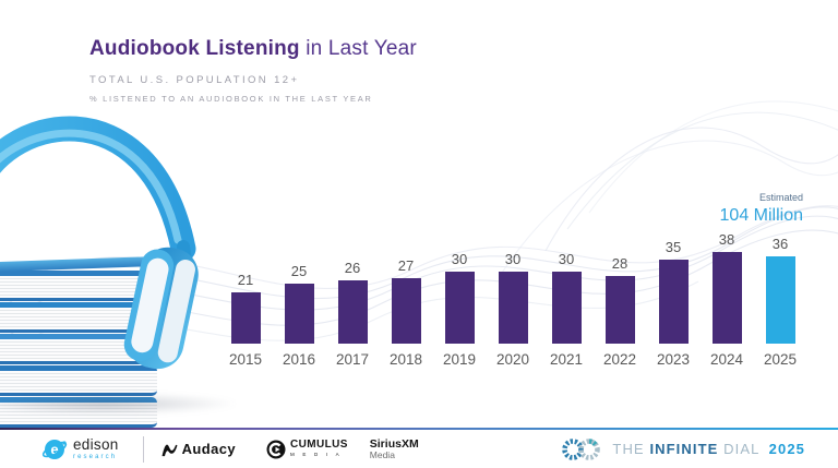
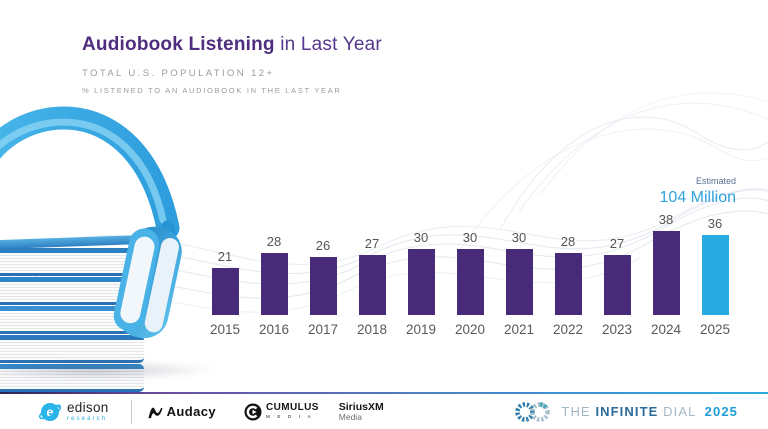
2016: 25 -> 28
2023: 35 -> 27
